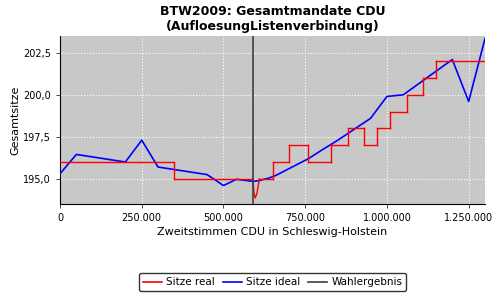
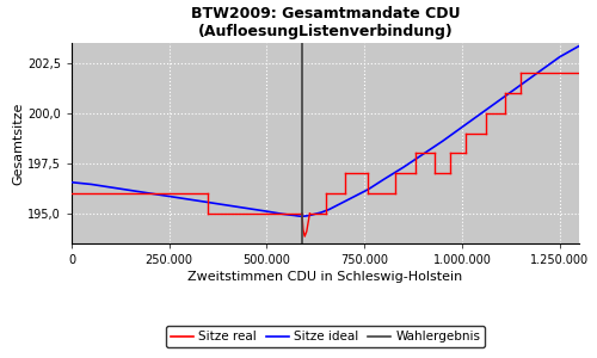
Sitze ideal/0: 195,3 -> 196,6
Sitze ideal/250.000: 197,3 -> 195,8
Sitze ideal/500.000: 194,6 -> 195,1
Sitze ideal/1.000.000: 199,9 -> 199,3
Sitze ideal/1.250.000: 199,6 -> 202,8
